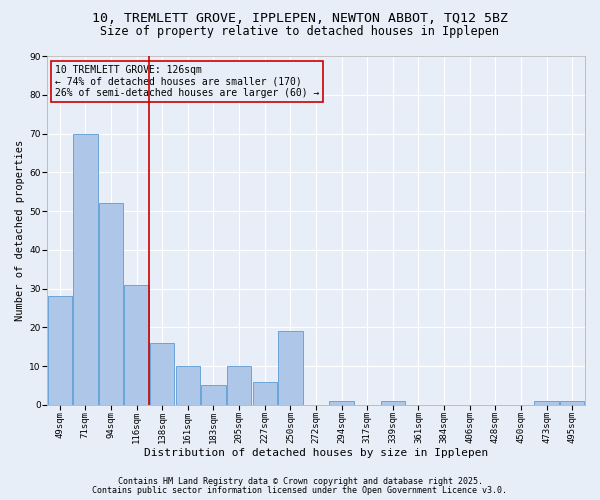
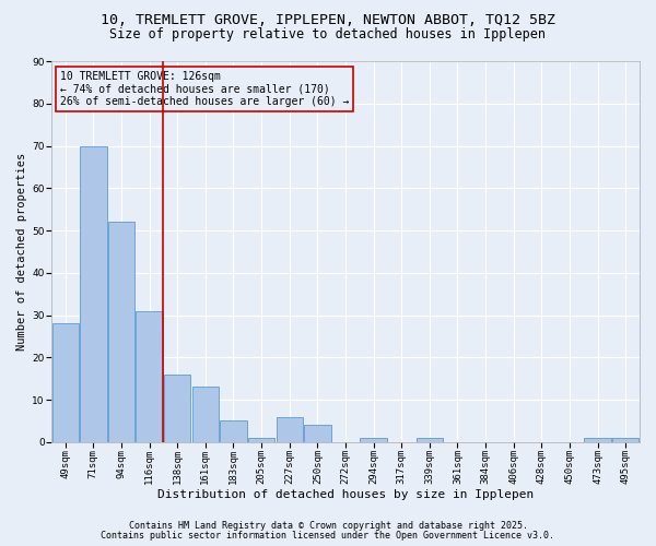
161sqm: 10 -> 13
205sqm: 10 -> 1
250sqm: 19 -> 4
